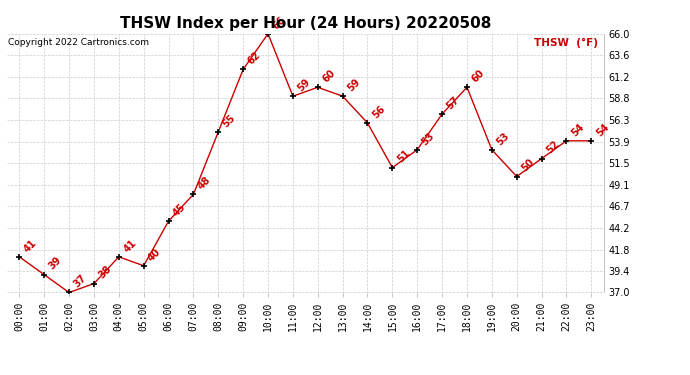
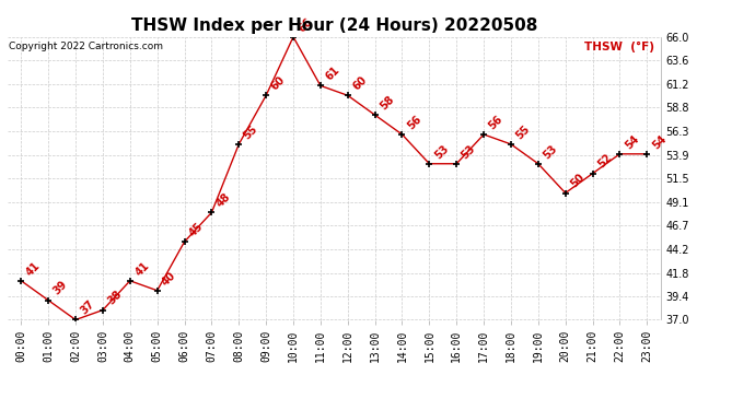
09:00: 62 -> 60
11:00: 59 -> 61
13:00: 59 -> 58
15:00: 51 -> 53
17:00: 57 -> 56
18:00: 60 -> 55
